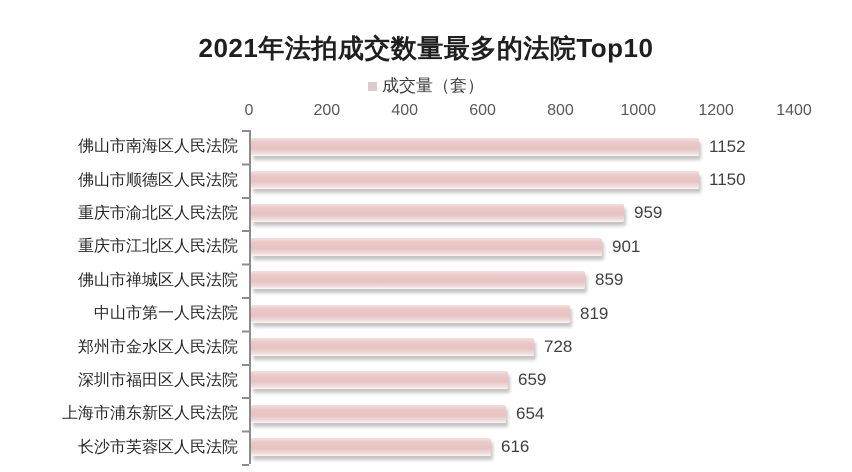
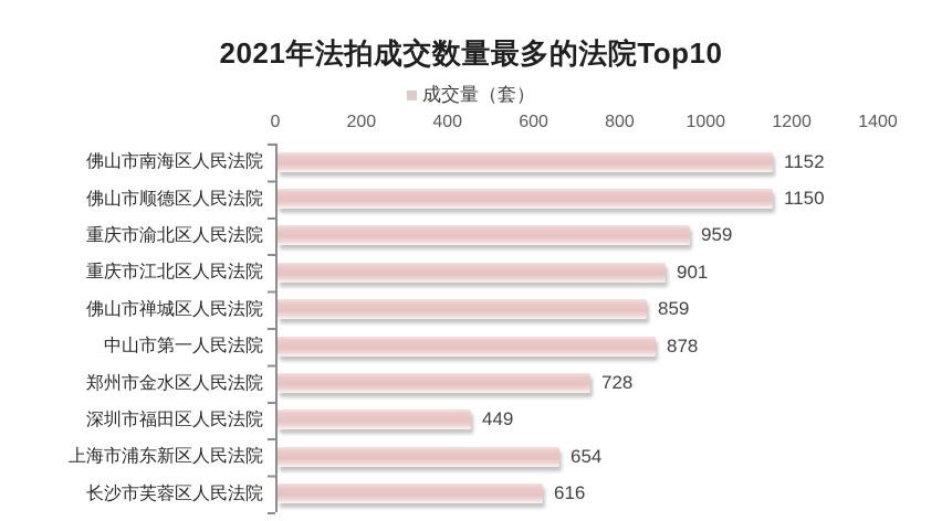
中山市第一人民法院: 819 -> 878
深圳市福田区人民法院: 659 -> 449
